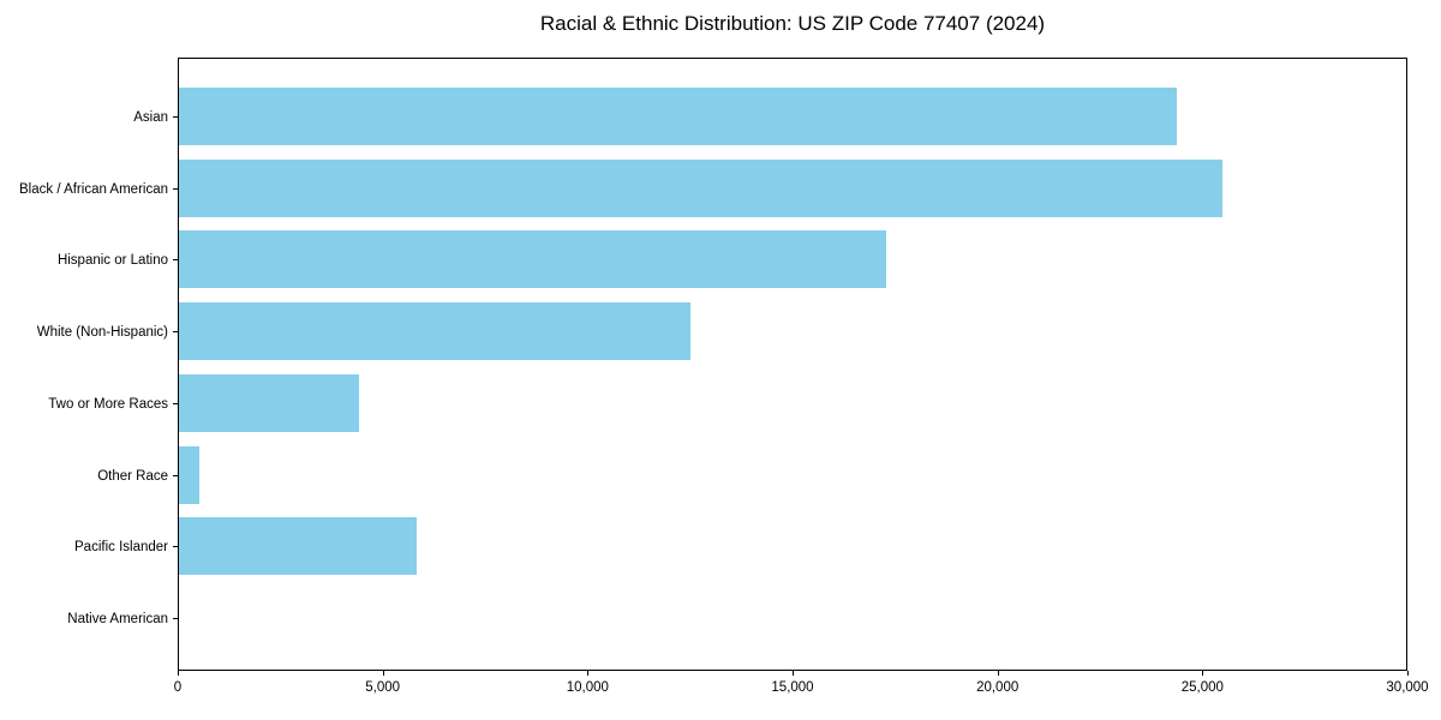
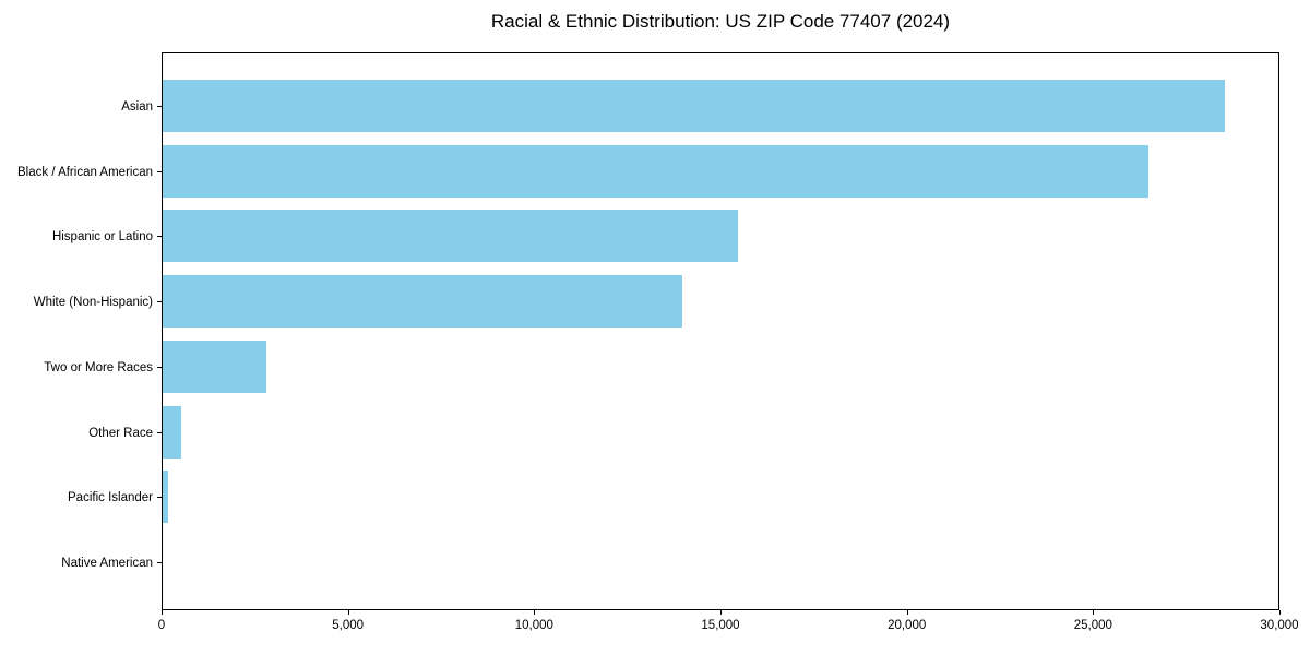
Asian: 24400 -> 28600
Black / African American: 25500 -> 26500
Hispanic or Latino: 17300 -> 15500
White (Non-Hispanic): 12500 -> 14000
Two or More Races: 4400 -> 2800
Pacific Islander: 5800 -> 200
